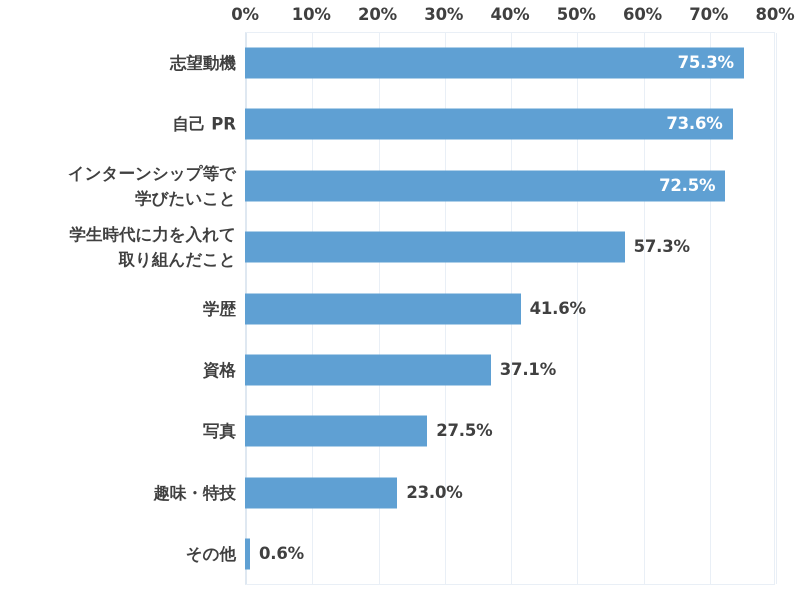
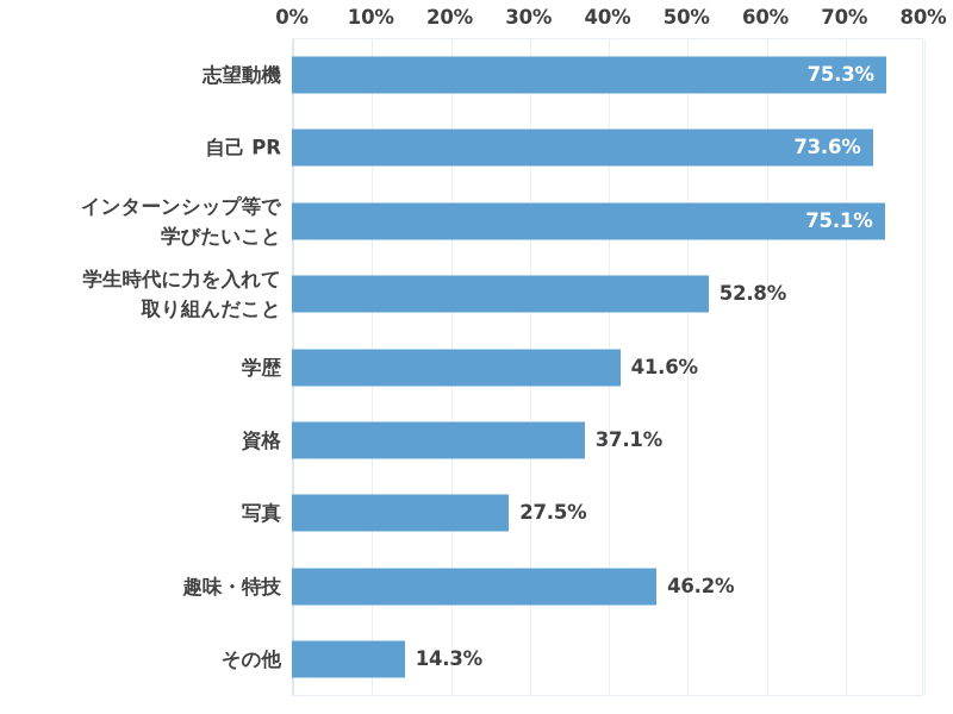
インターンシップ等で 学びたいこと: 72.5% -> 75.1%
学生時代に力を入れて 取り組んだこと: 57.3% -> 52.8%
趣味・特技: 23.0% -> 46.2%
その他: 0.6% -> 14.3%
